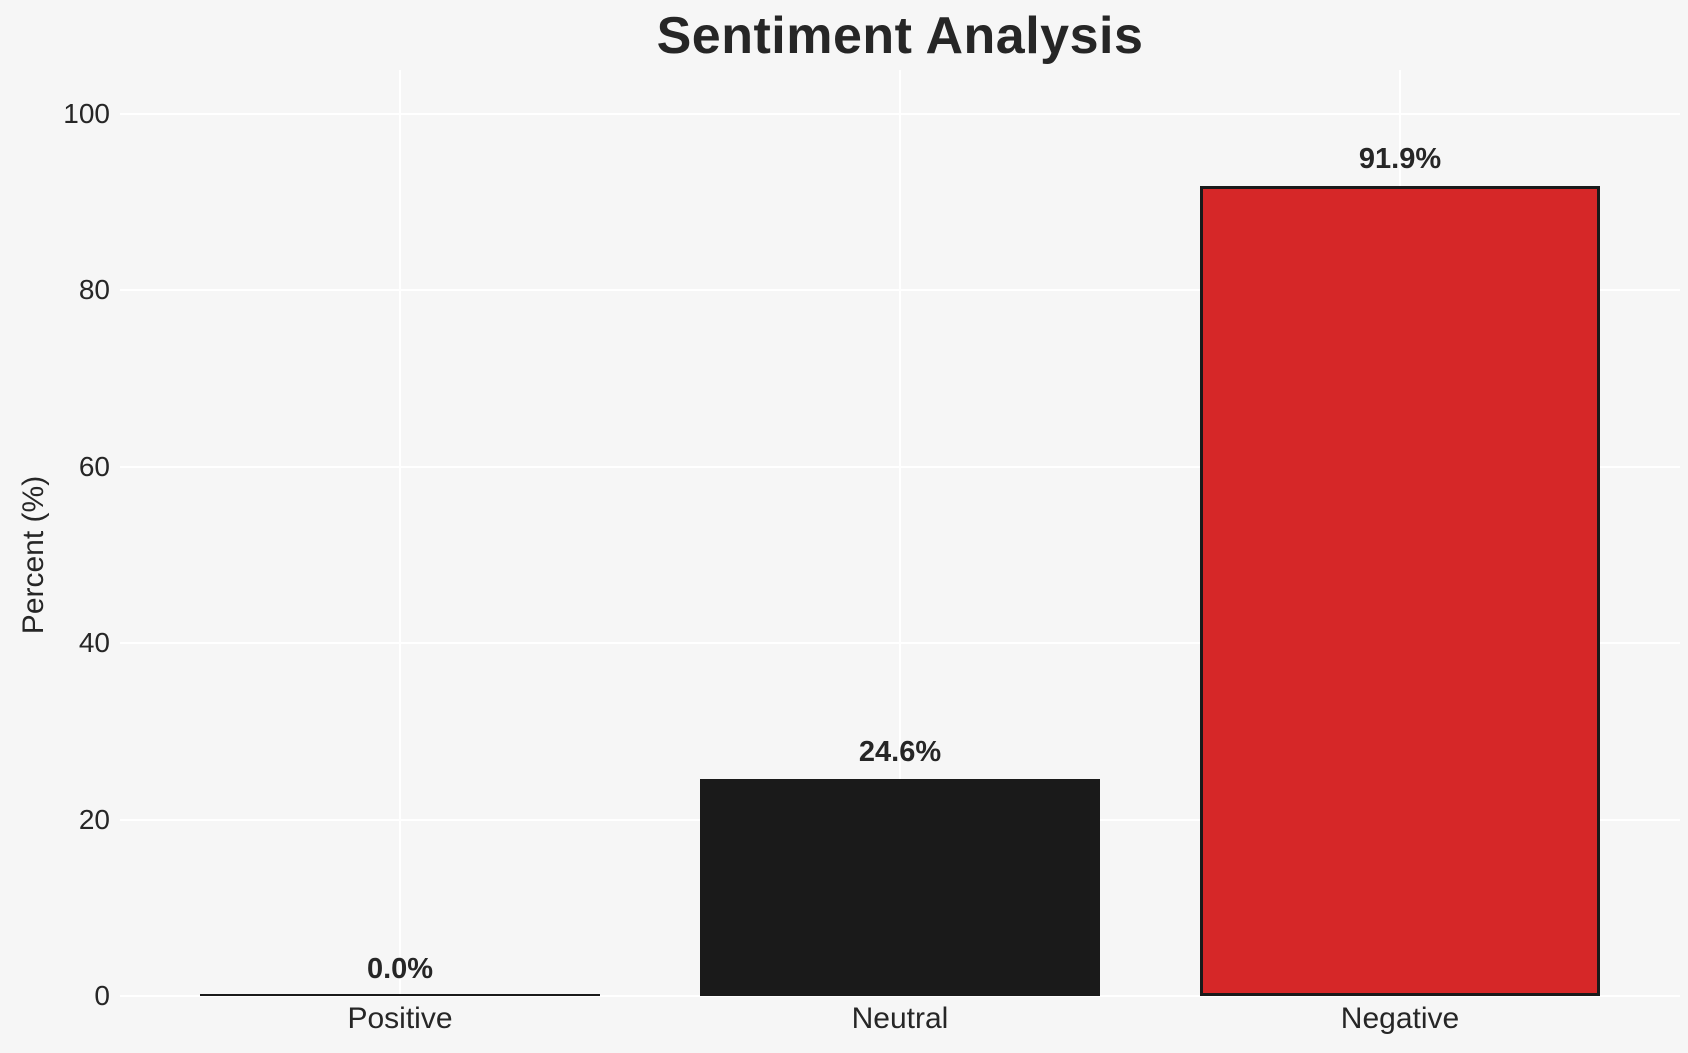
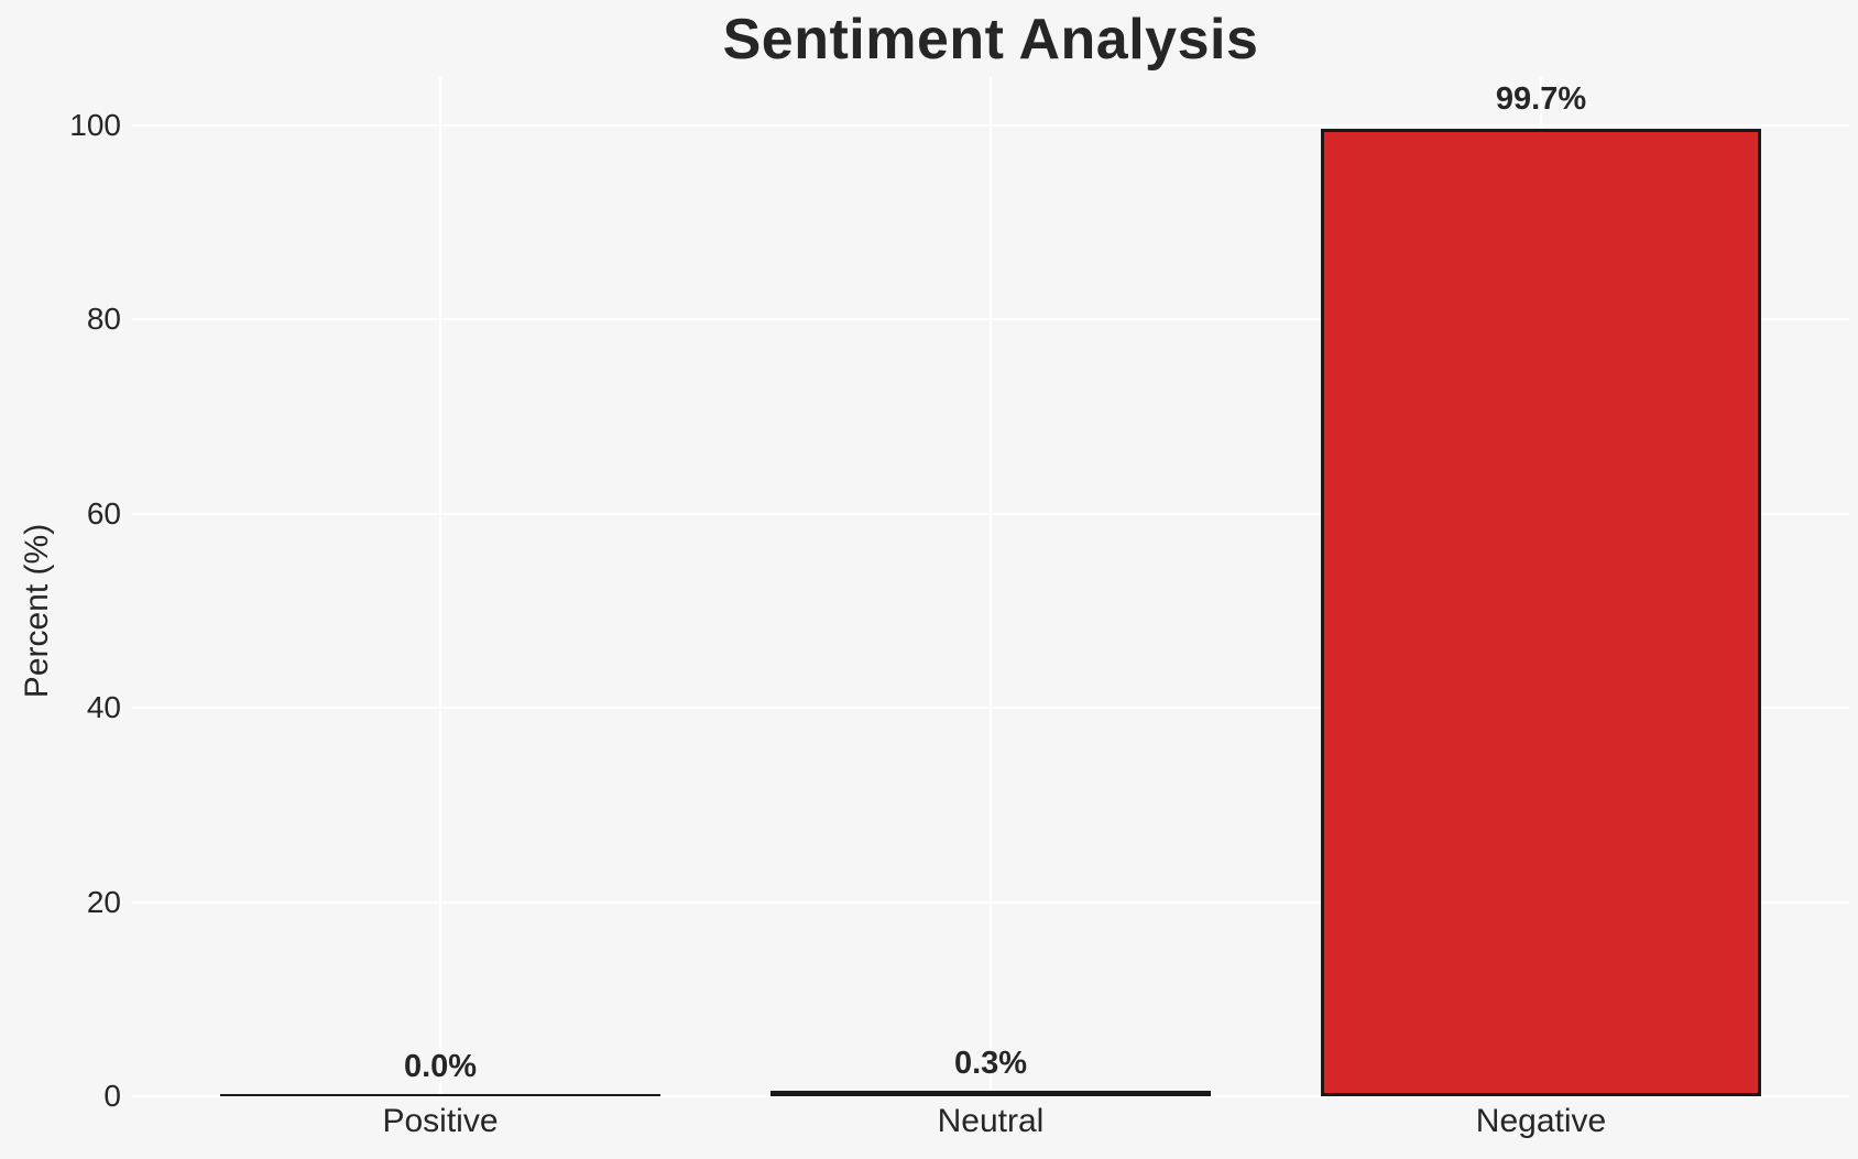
Neutral: 24.6% -> 0.3%
Negative: 91.9% -> 99.7%
